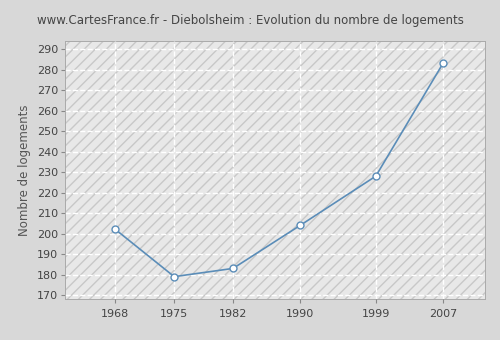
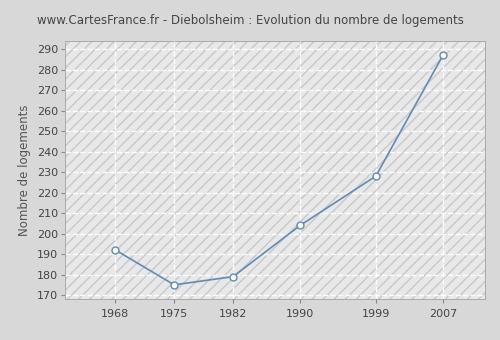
1968: 202 -> 192
1975: 179 -> 175
1982: 183 -> 179
2007: 283 -> 287
